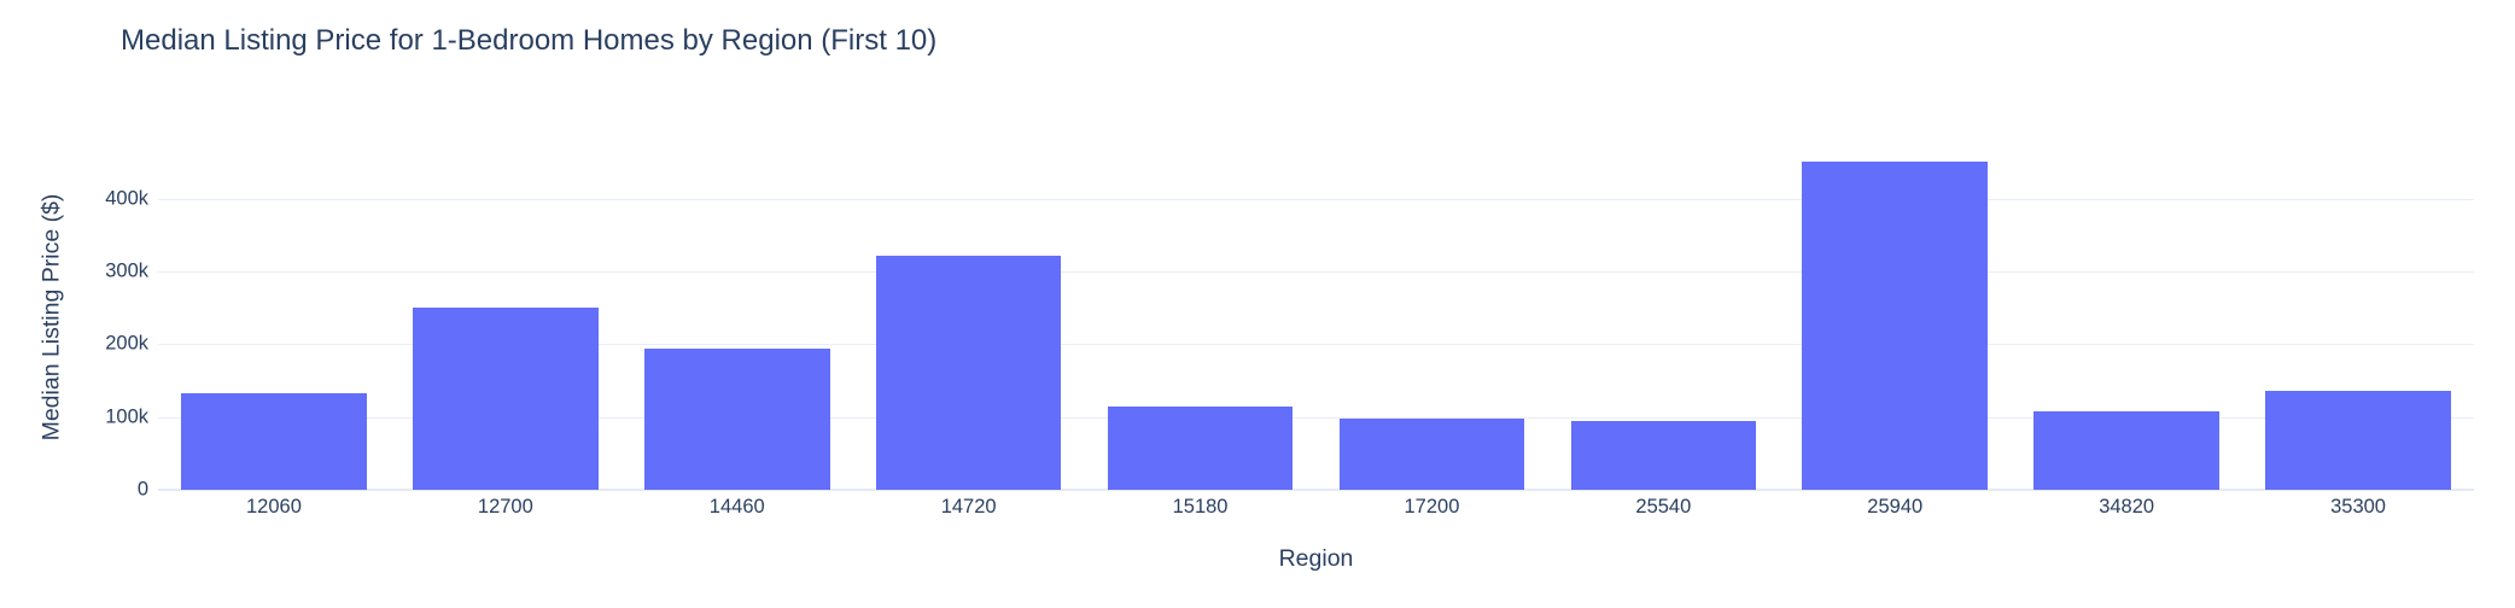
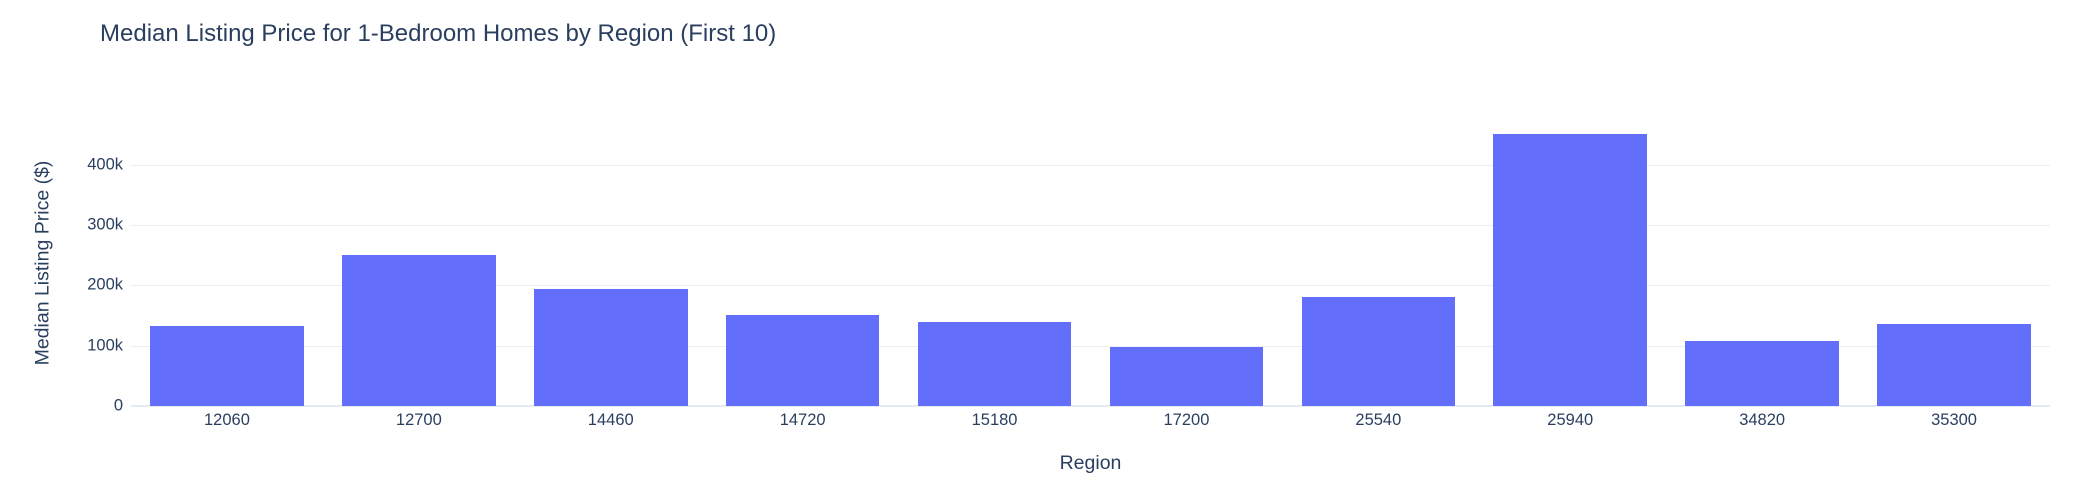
14720: 320k -> 150k
15180: 120k -> 140k
25540: 90k -> 180k
